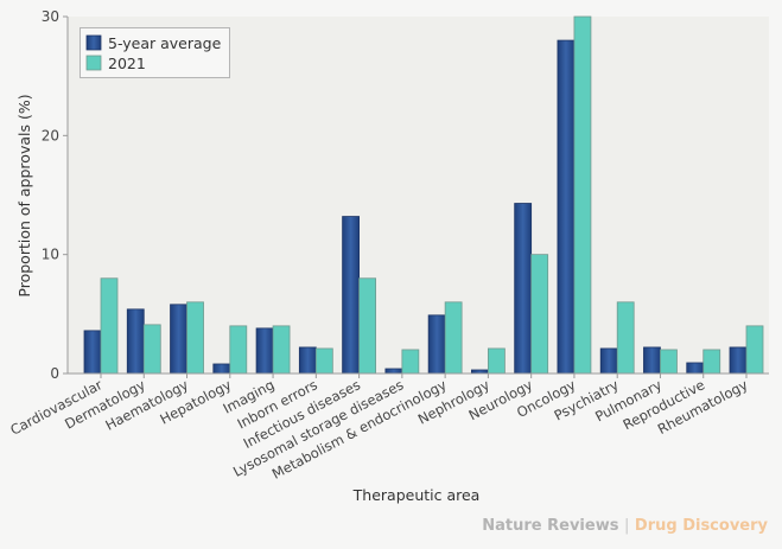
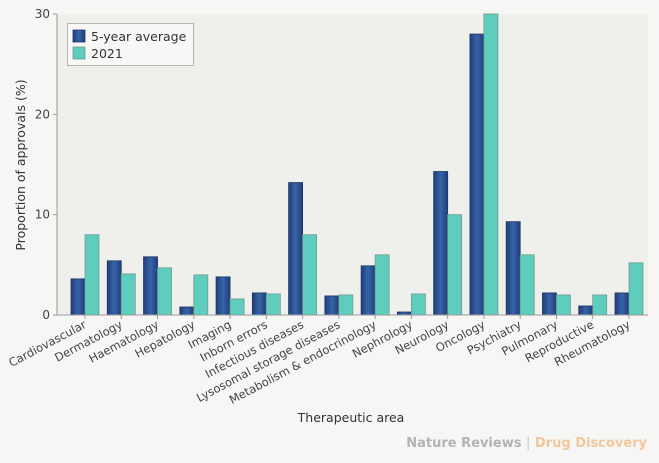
2021/Haematology: 6.0 -> 4.7
2021/Imaging: 4.0 -> 1.6
5-year average/Lysosomal storage diseases: 0.4 -> 1.9
5-year average/Psychiatry: 2.1 -> 9.3
2021/Rheumatology: 4.0 -> 5.2
